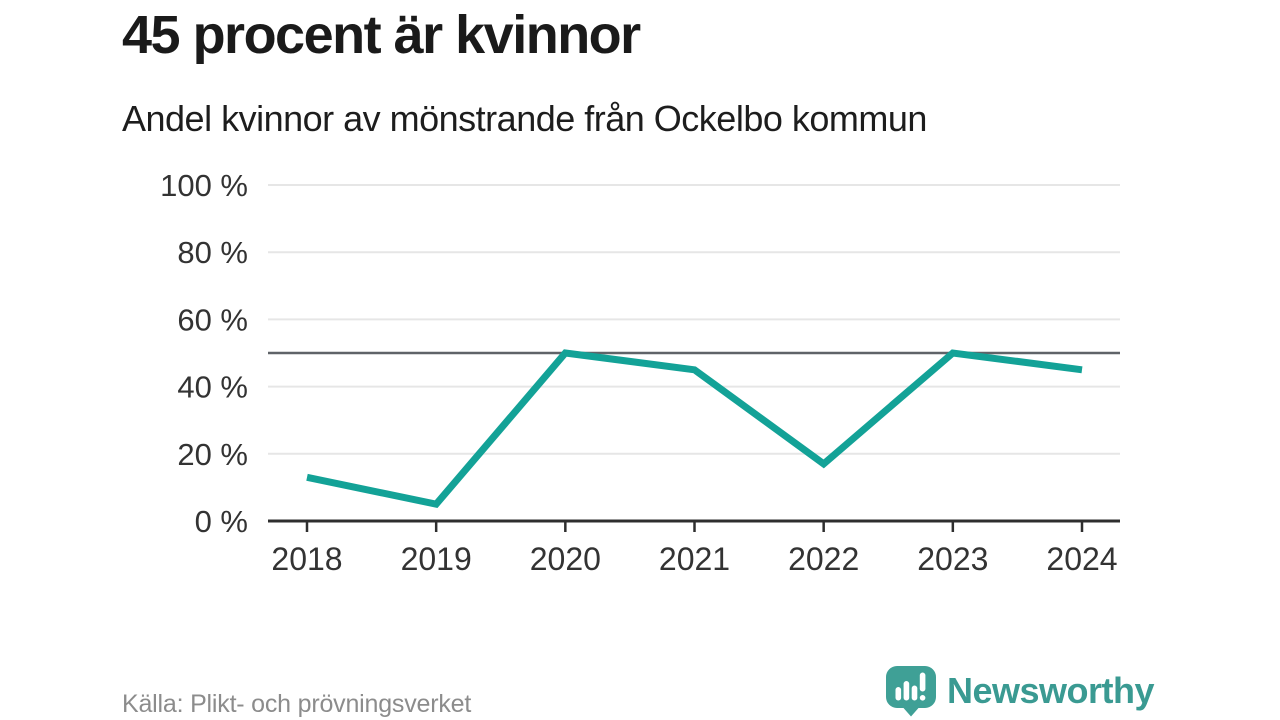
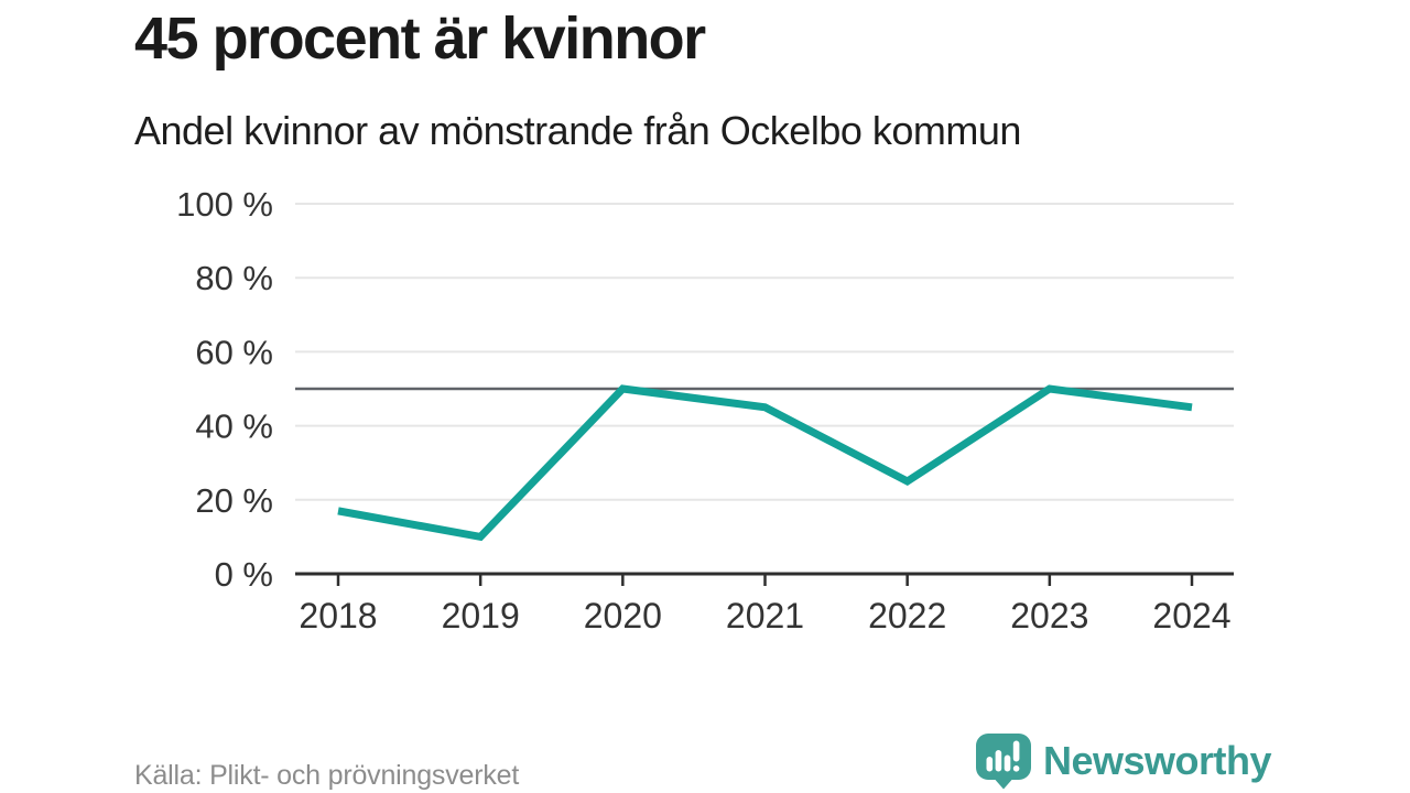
2018: 13% -> 17%
2019: 5% -> 10%
2022: 17% -> 25%
